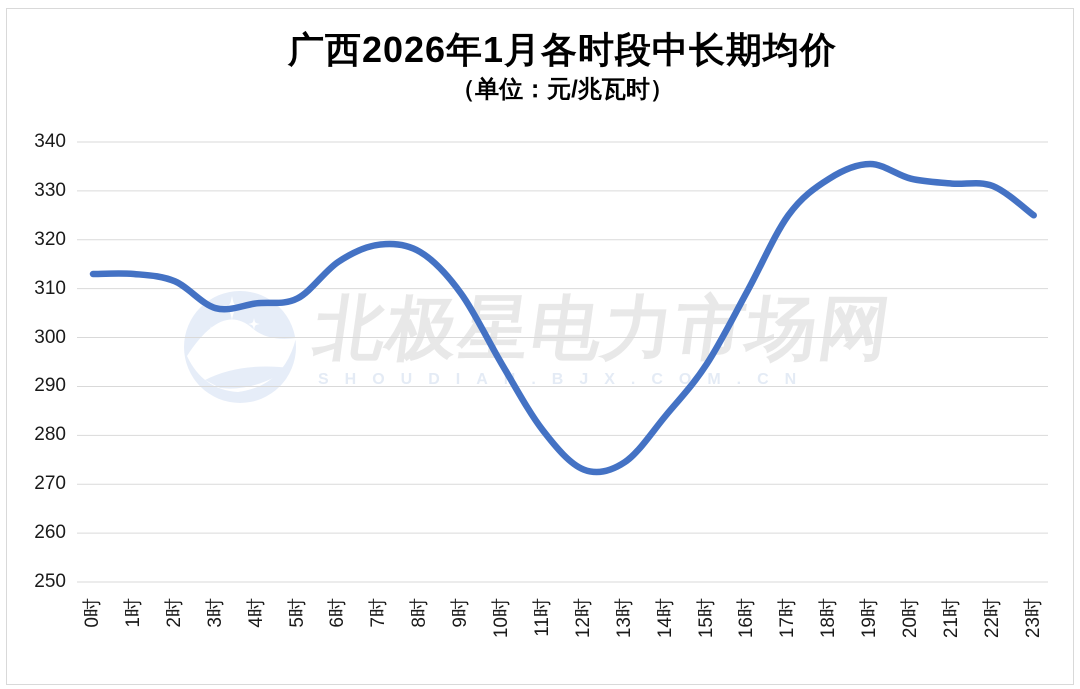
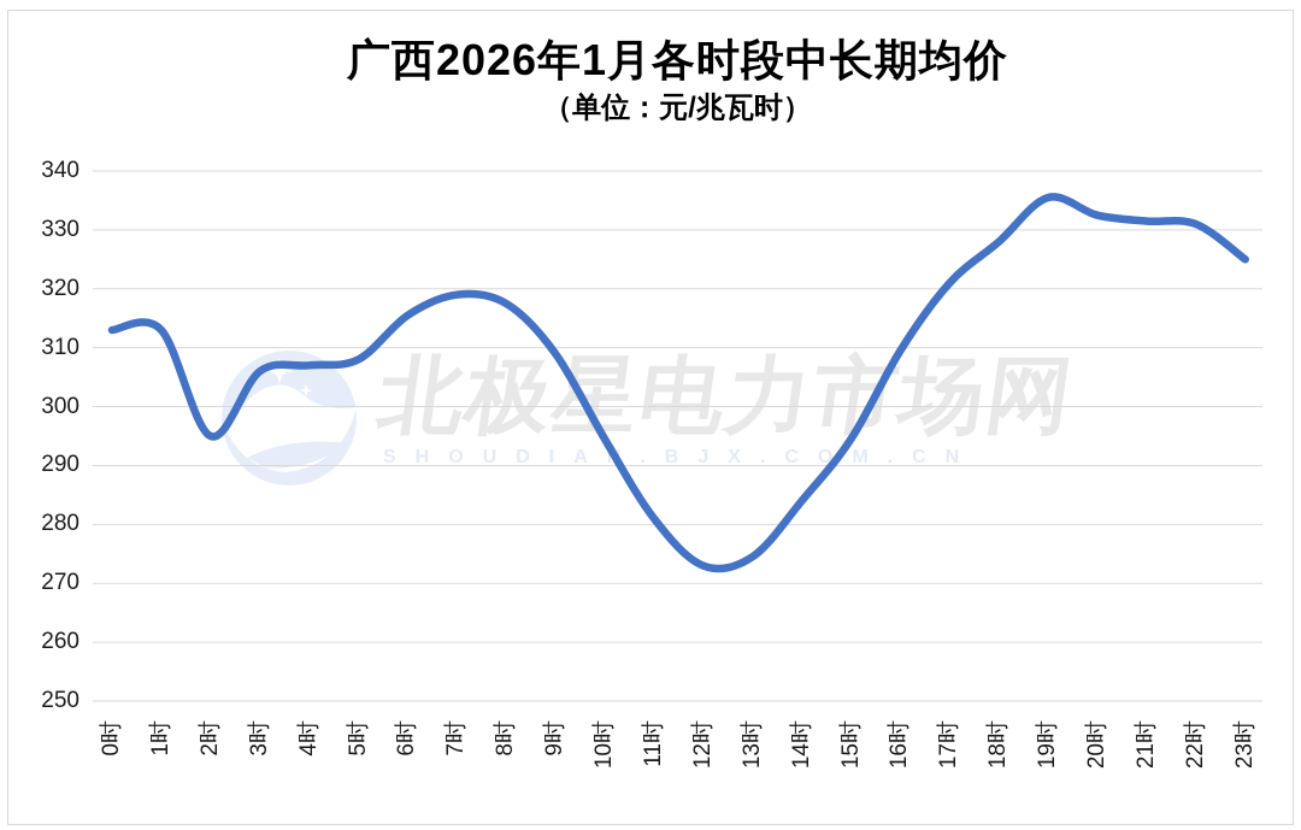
2时: 312 -> 295
17时: 325 -> 321
18时: 332 -> 328
